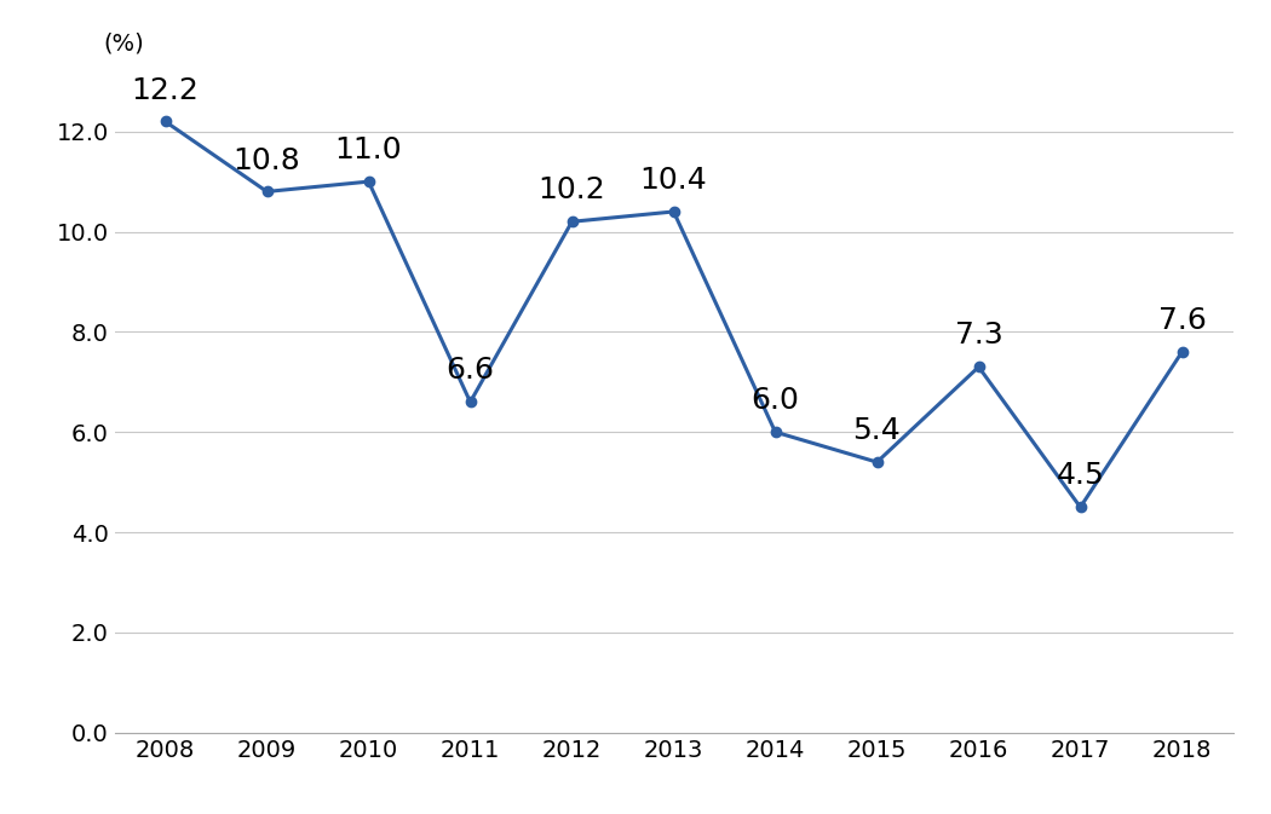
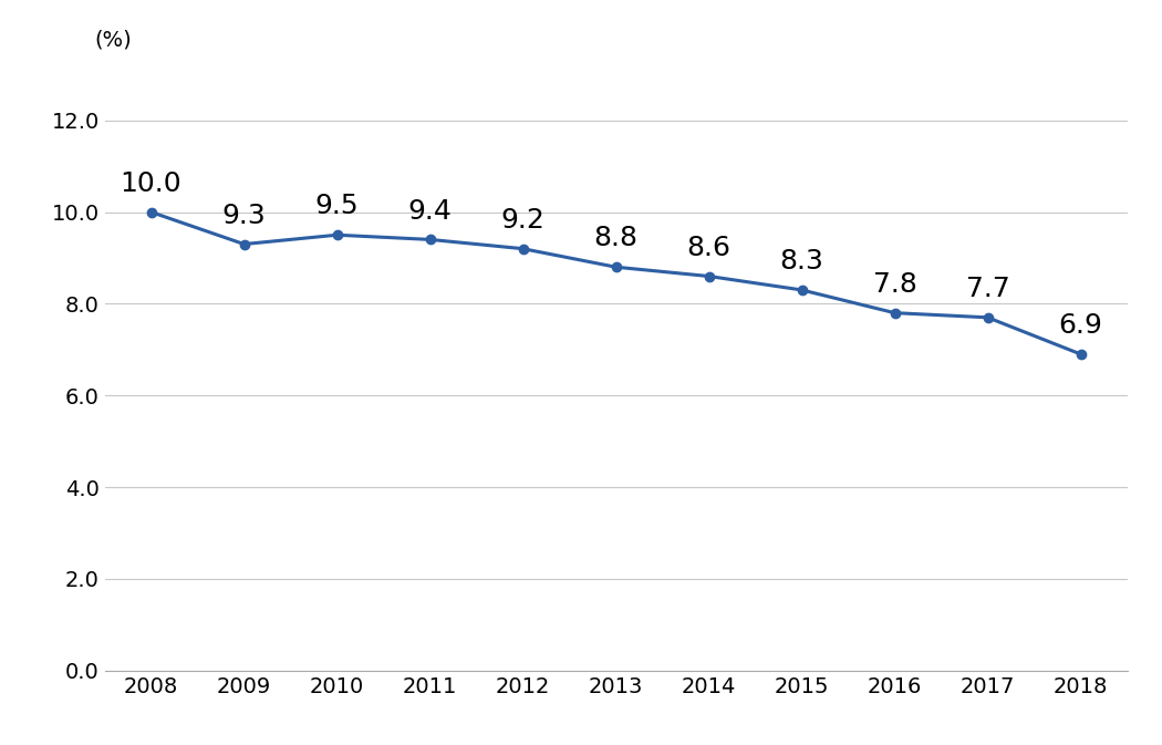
2008: 12.2 -> 10.0
2009: 10.8 -> 9.3
2010: 11.0 -> 9.5
2011: 6.6 -> 9.4
2012: 10.2 -> 9.2
2013: 10.4 -> 8.8
2014: 6.0 -> 8.6
2015: 5.4 -> 8.3
2016: 7.3 -> 7.8
2017: 4.5 -> 7.7
2018: 7.6 -> 6.9
